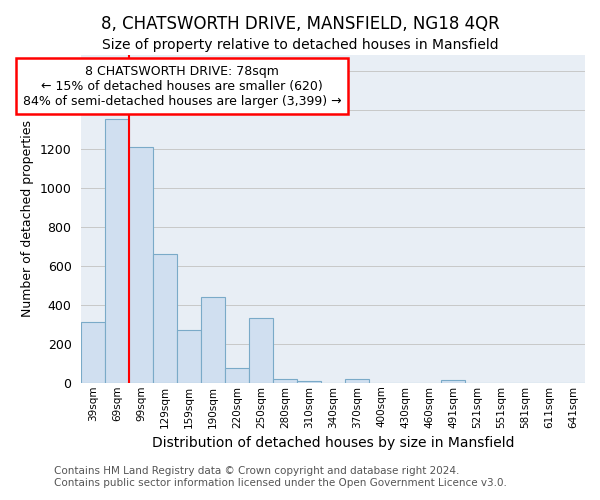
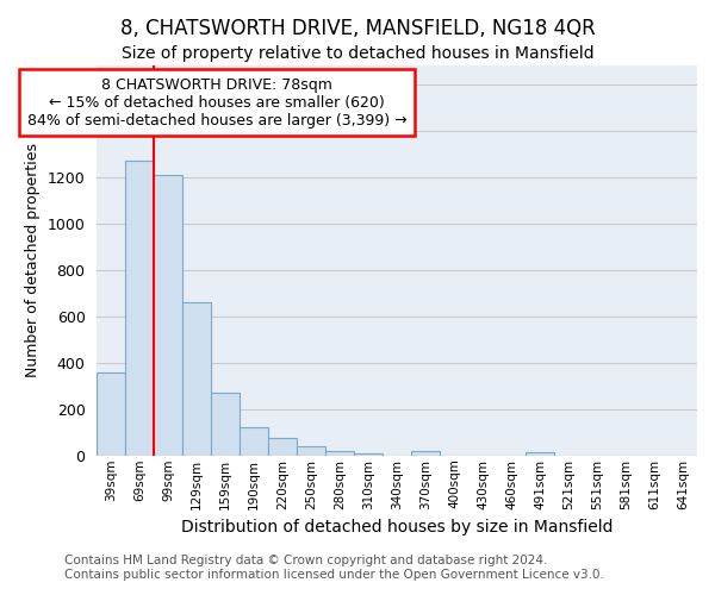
39sqm: 310 -> 360
69sqm: 1350 -> 1270
190sqm: 440 -> 120
250sqm: 330 -> 40
